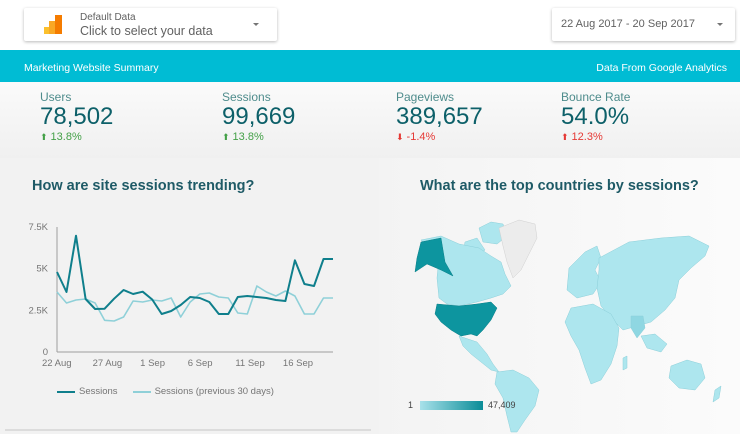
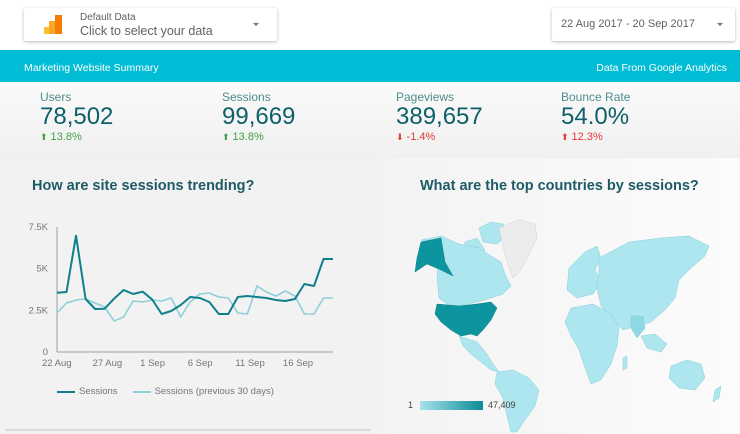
Sessions/22 Aug: 4.8K -> 3.6K
Sessions (previous 30 days)/22 Aug: 3.6K -> 2.3K
Sessions (previous 30 days)/27 Aug: 1.9K -> 2.7K
Sessions/16 Sep: 5.5K -> 3.2K
